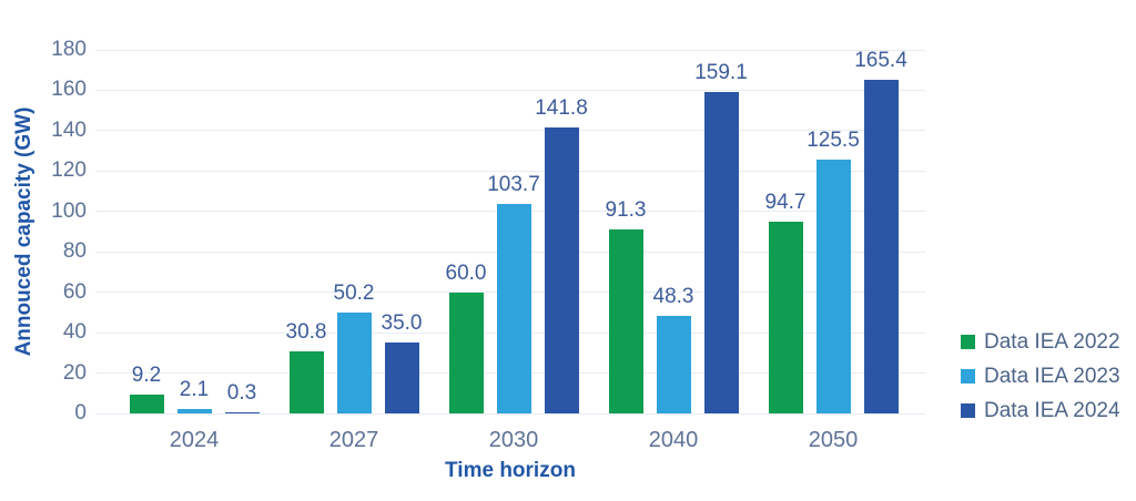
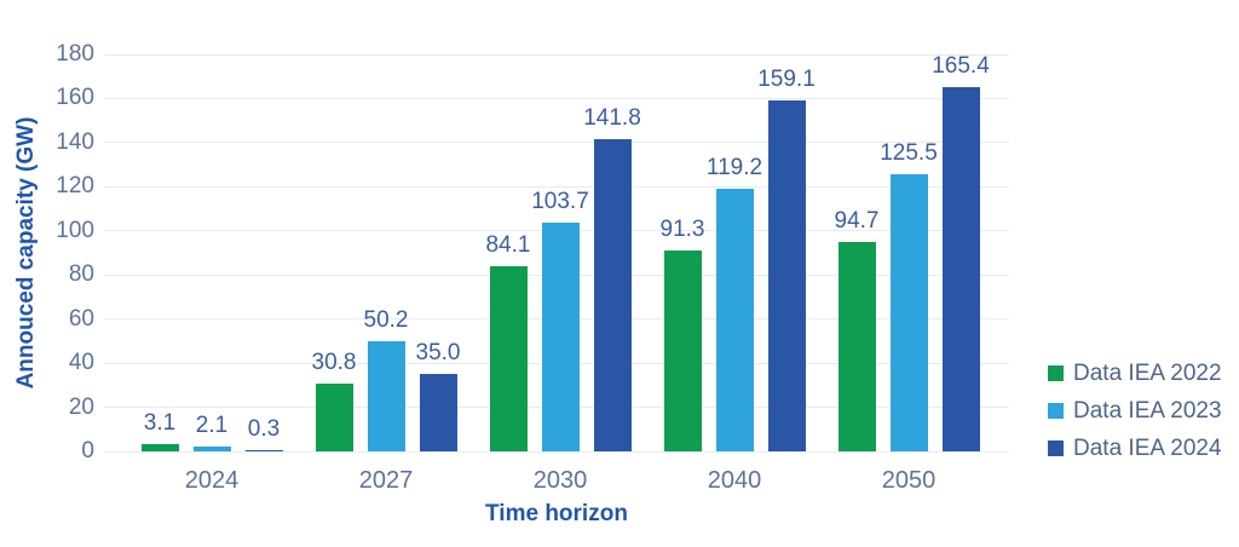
Data IEA 2022/2024: 9.2 -> 3.1
Data IEA 2022/2030: 60.0 -> 84.1
Data IEA 2023/2040: 48.3 -> 119.2
